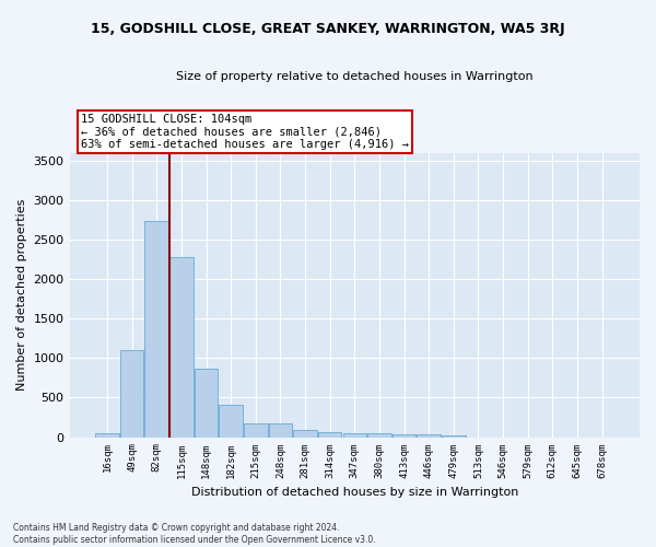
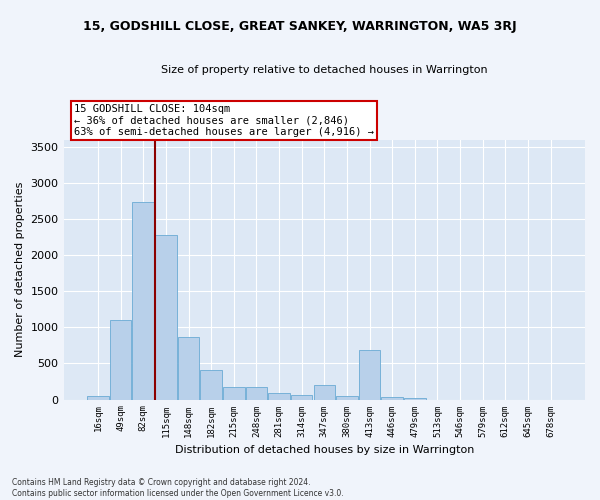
347sqm: 50 -> 200
413sqm: 40 -> 680
